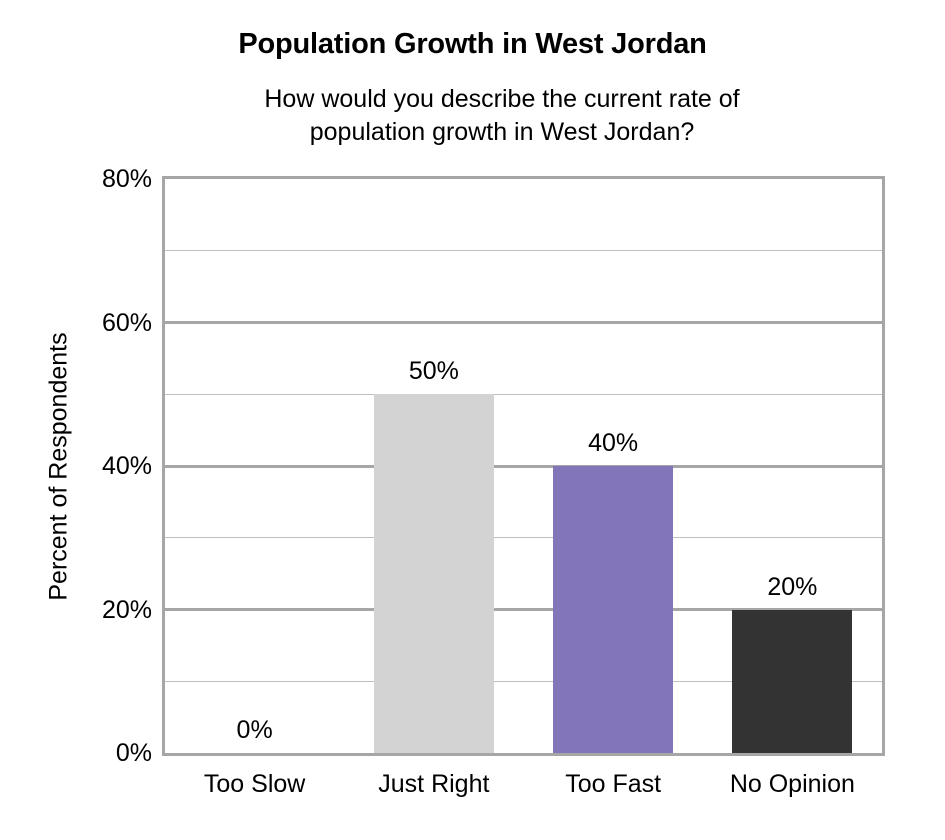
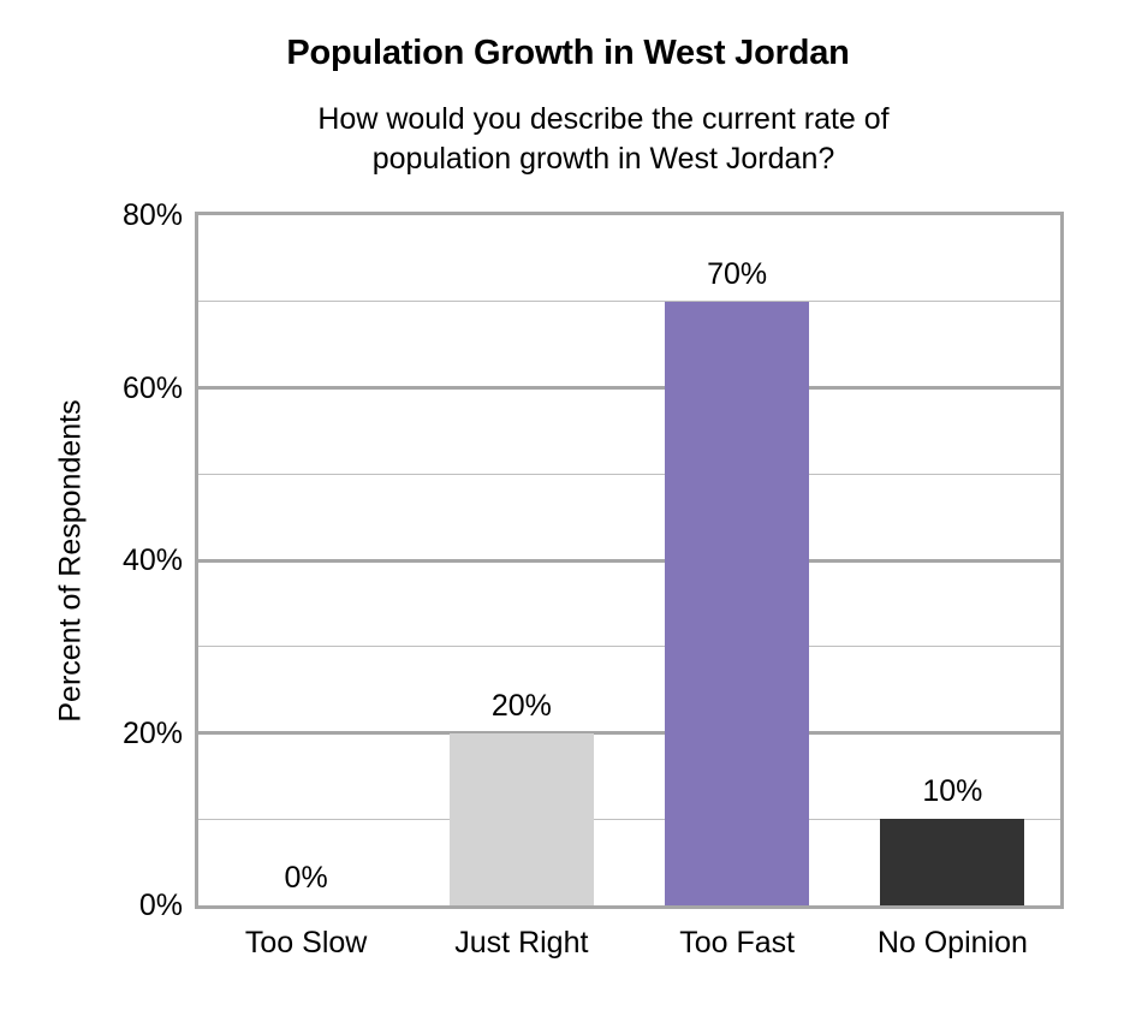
Just Right: 50% -> 20%
Too Fast: 40% -> 70%
No Opinion: 20% -> 10%
